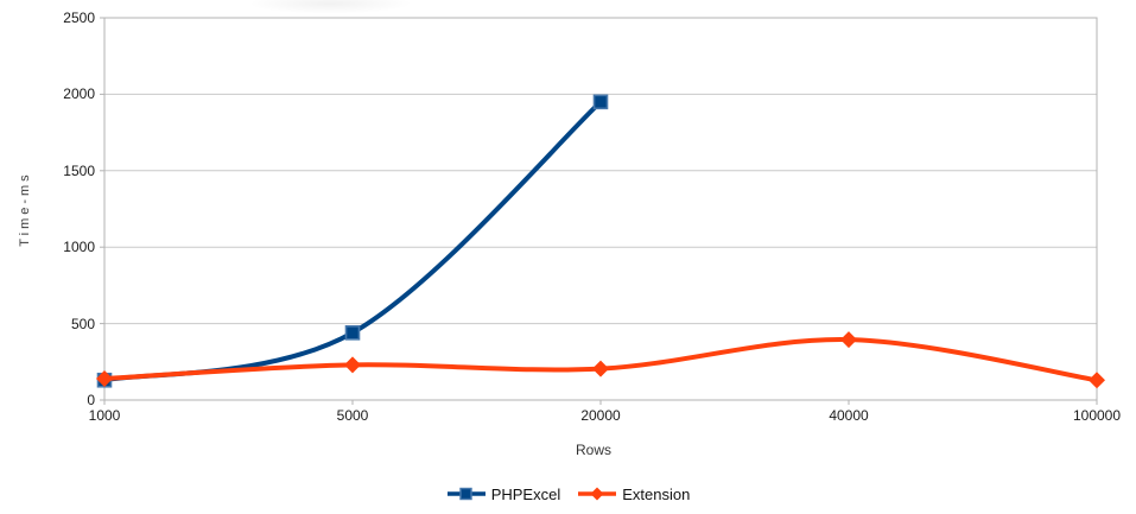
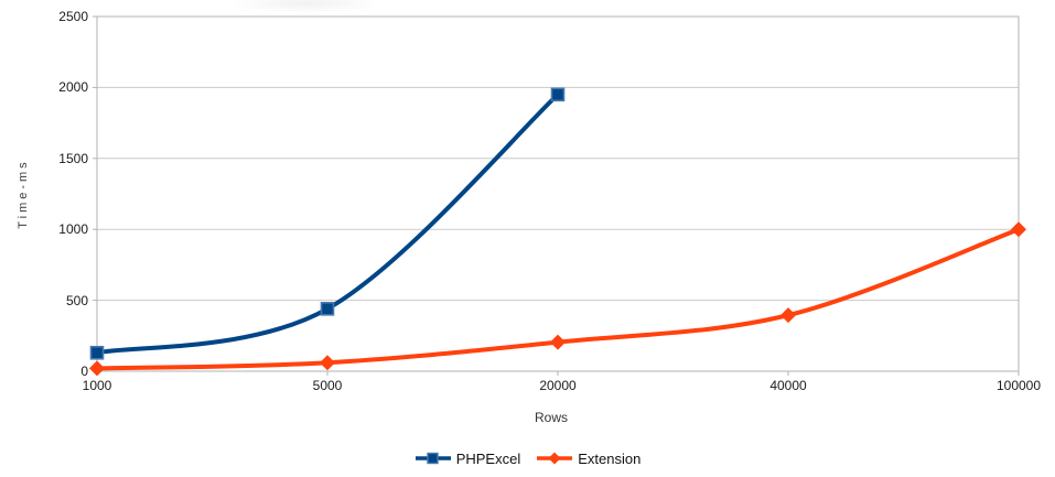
Extension/1000: 140 -> 20
Extension/5000: 230 -> 60
Extension/100000: 130 -> 1000
